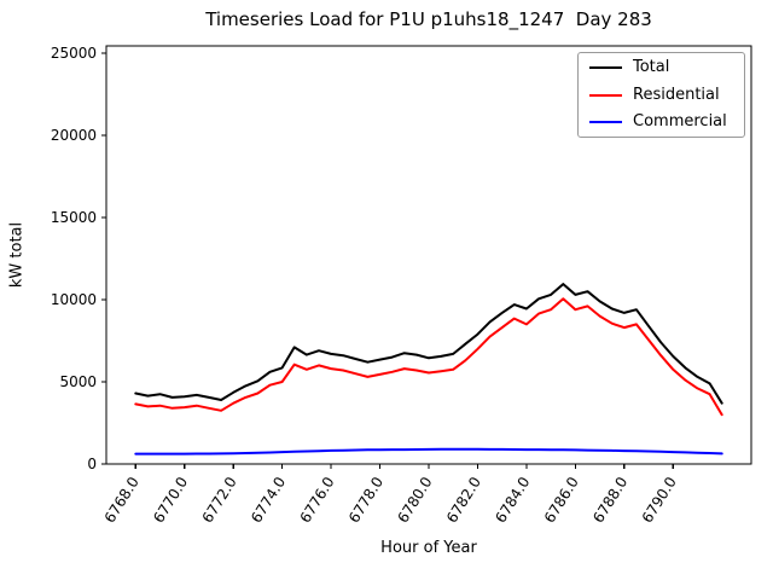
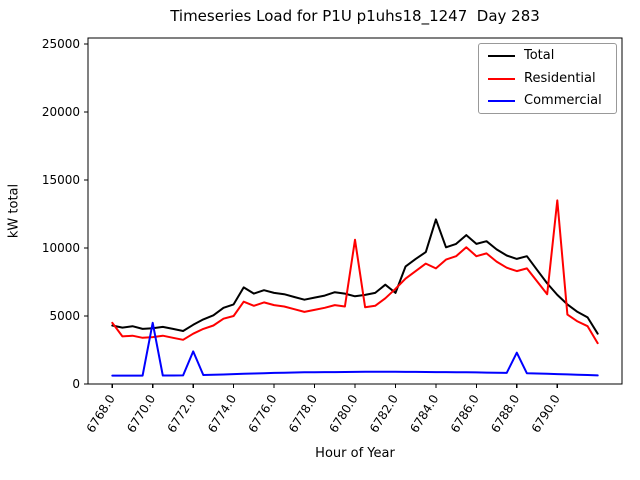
Residential/6768.0: 3600 -> 4500
Commercial/6770.0: 600 -> 4500
Commercial/6772.0: 600 -> 2400
Residential/6780.0: 5600 -> 10600
Total/6782.0: 7900 -> 6700
Total/6784.0: 9400 -> 12100
Commercial/6788.0: 800 -> 2300
Residential/6790.0: 5800 -> 13500
